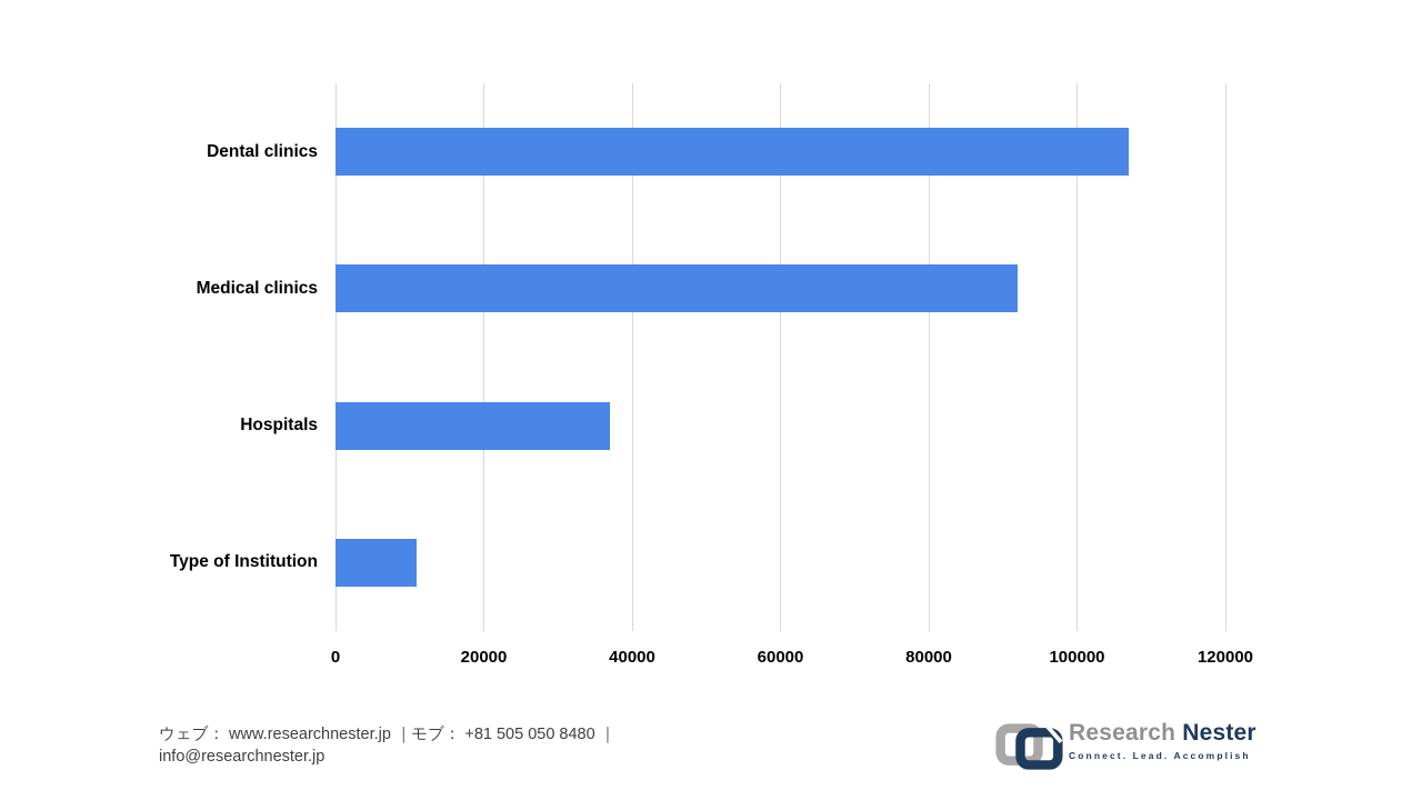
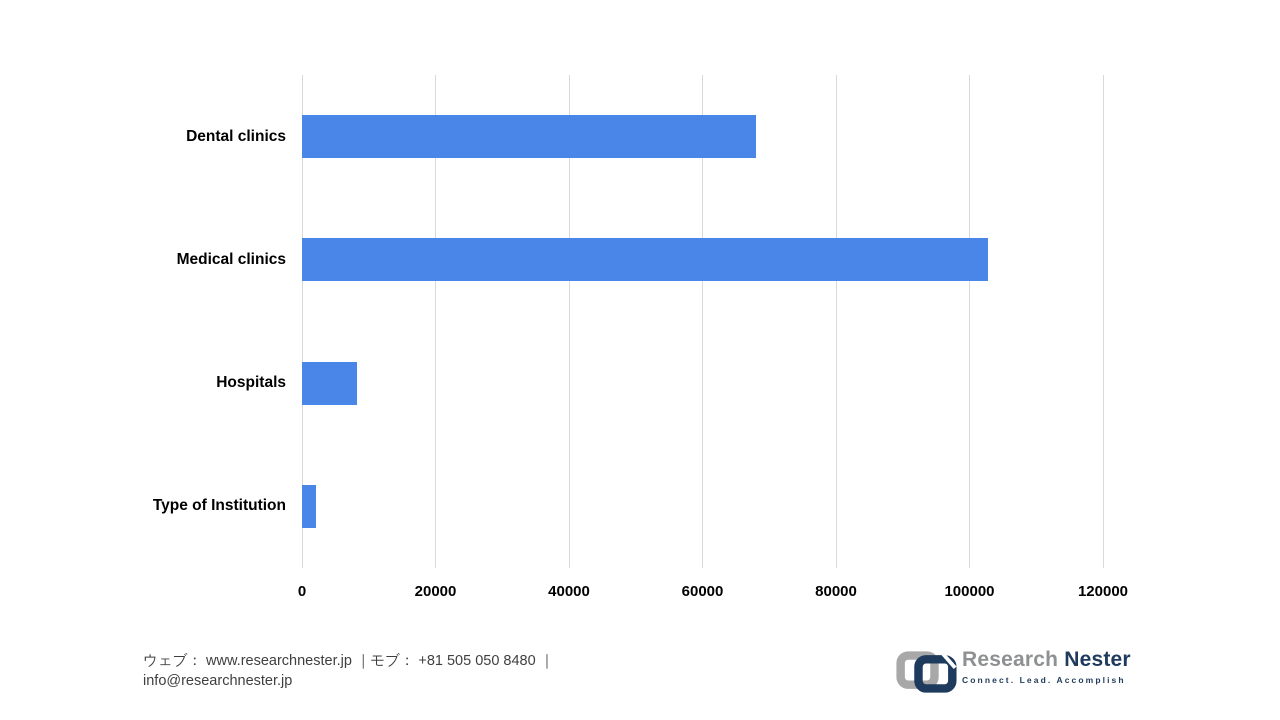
Dental clinics: 107000 -> 68000
Medical clinics: 92000 -> 103000
Hospitals: 37000 -> 8000
Type of Institution: 11000 -> 2000
